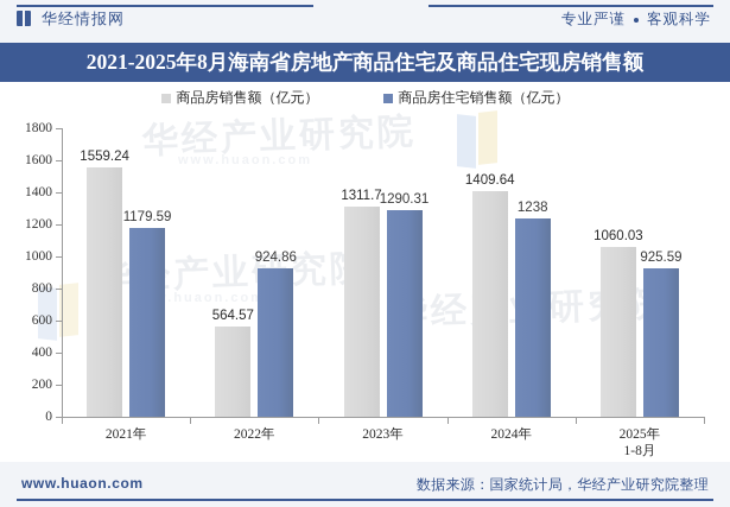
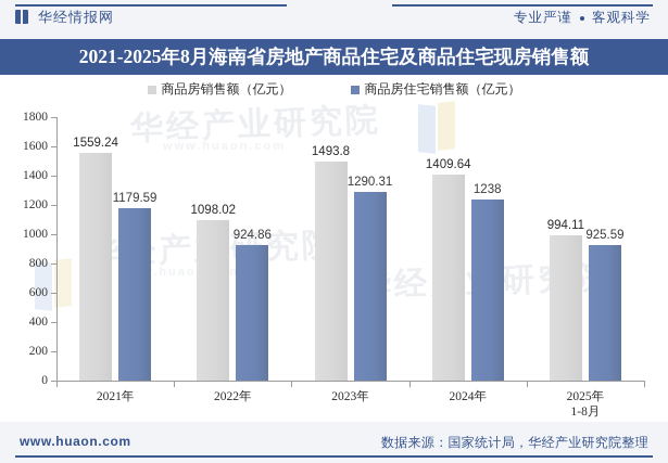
商品房销售额（亿元）/2022年: 564.57 -> 1098.02
商品房销售额（亿元）/2023年: 1311.7 -> 1493.8
商品房销售额（亿元）/2025年 1-8月: 1060.03 -> 994.11
